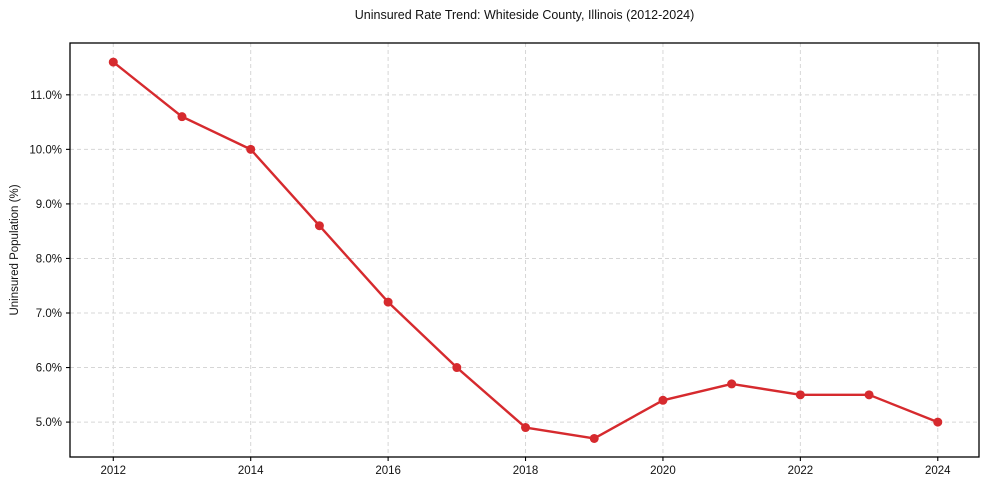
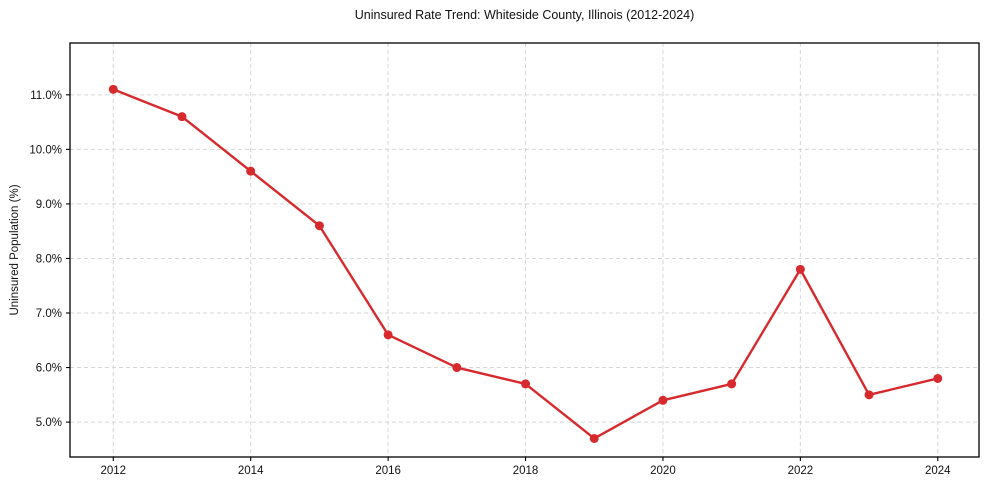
2012: 11.6% -> 11.1%
2014: 10.0% -> 9.6%
2016: 7.2% -> 6.6%
2018: 4.9% -> 5.7%
2022: 5.5% -> 7.8%
2024: 5.0% -> 5.8%
